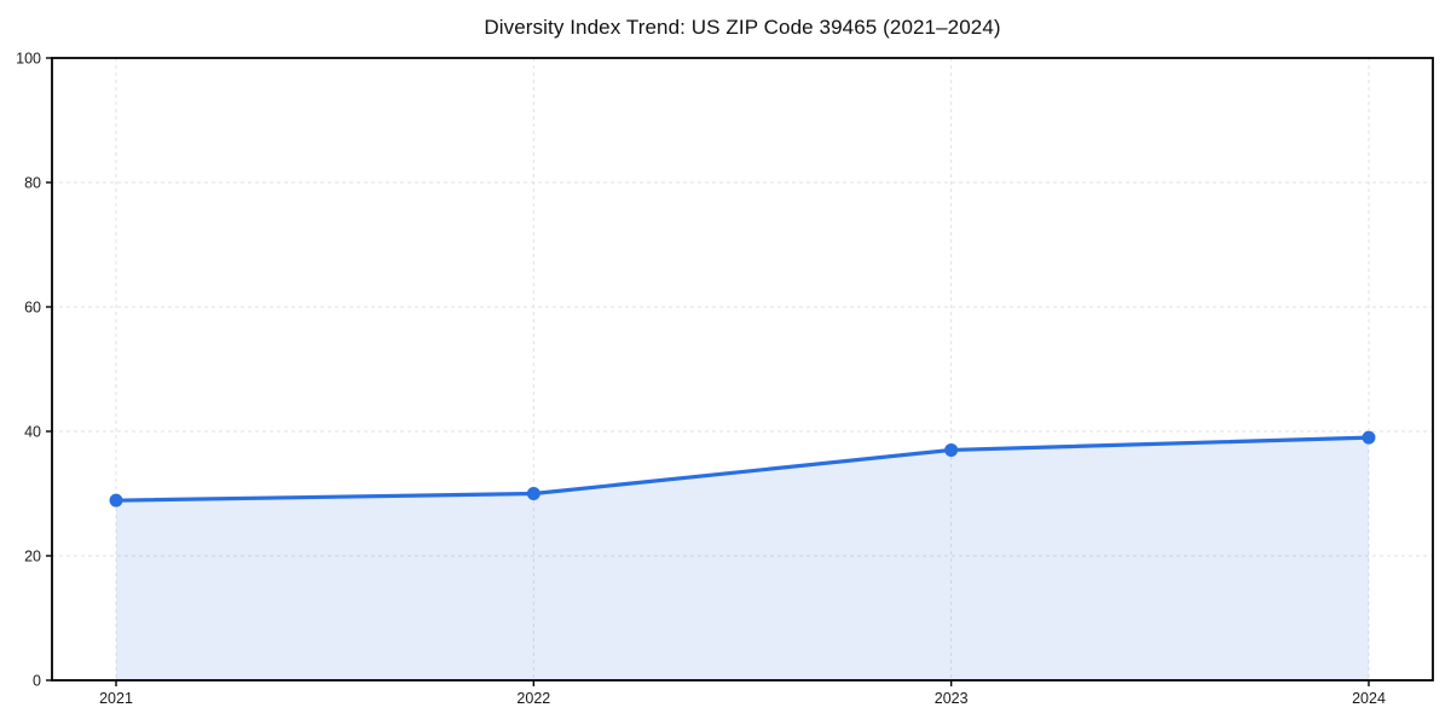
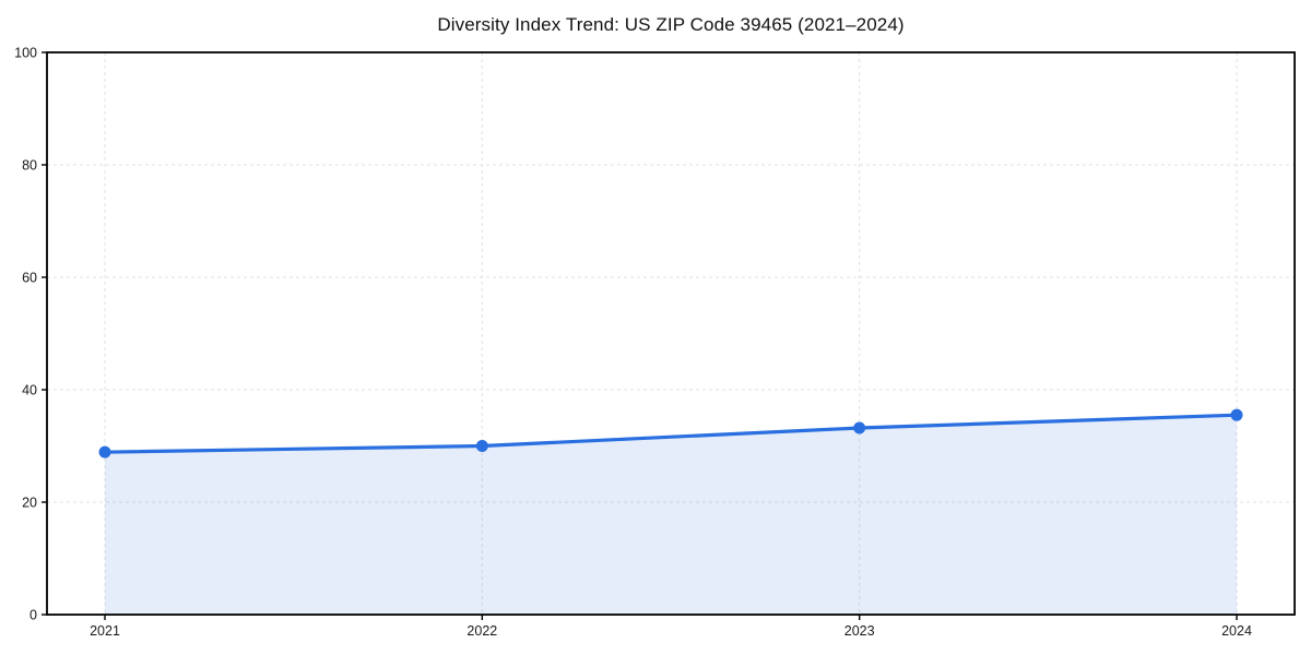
2023: 37 -> 33
2024: 39 -> 36
